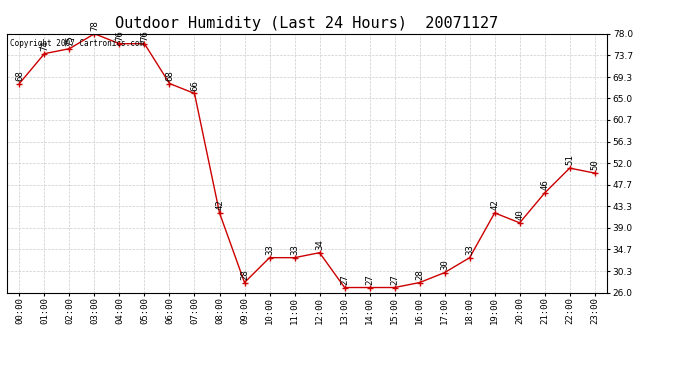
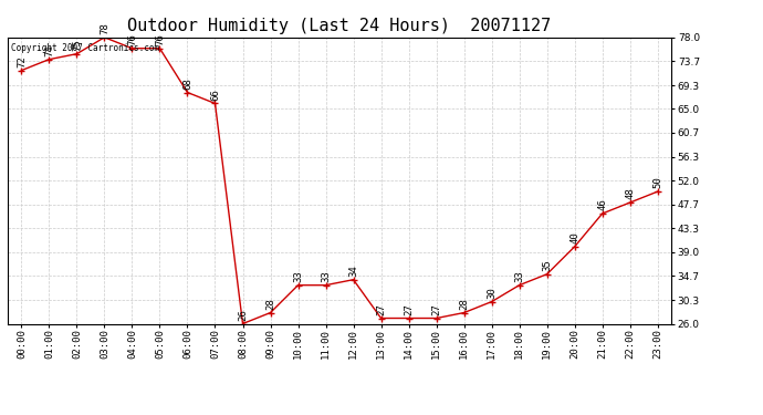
00:00: 68 -> 72
08:00: 42 -> 26
19:00: 42 -> 35
22:00: 51 -> 48
